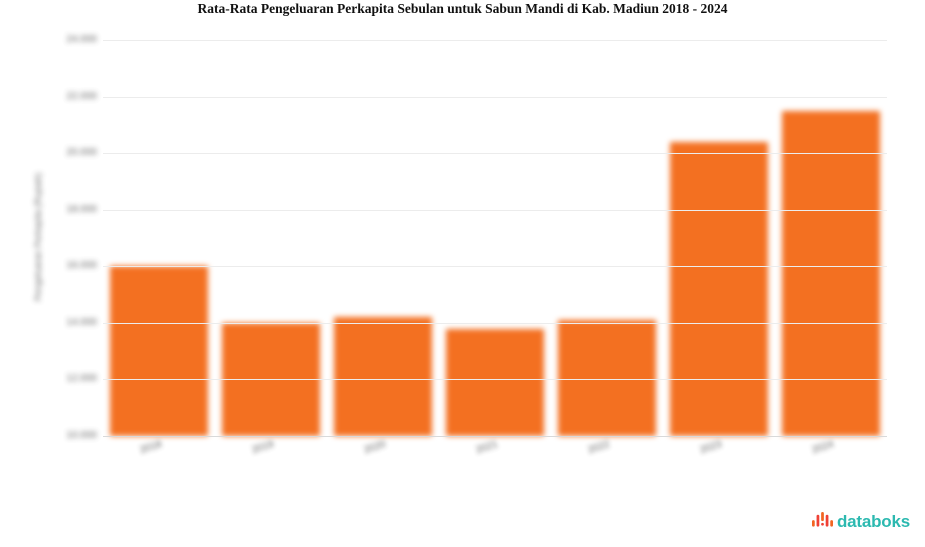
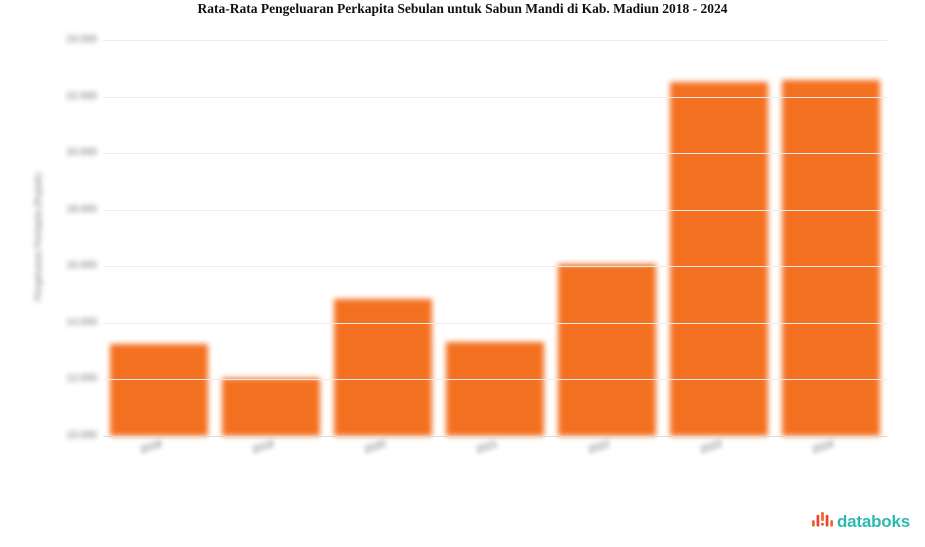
2018: 16000 -> 13200
2019: 14000 -> 12000
2020: 14200 -> 14800
2021: 13800 -> 13300
2022: 14100 -> 16100
2023: 20400 -> 22500
2024: 21500 -> 22600
